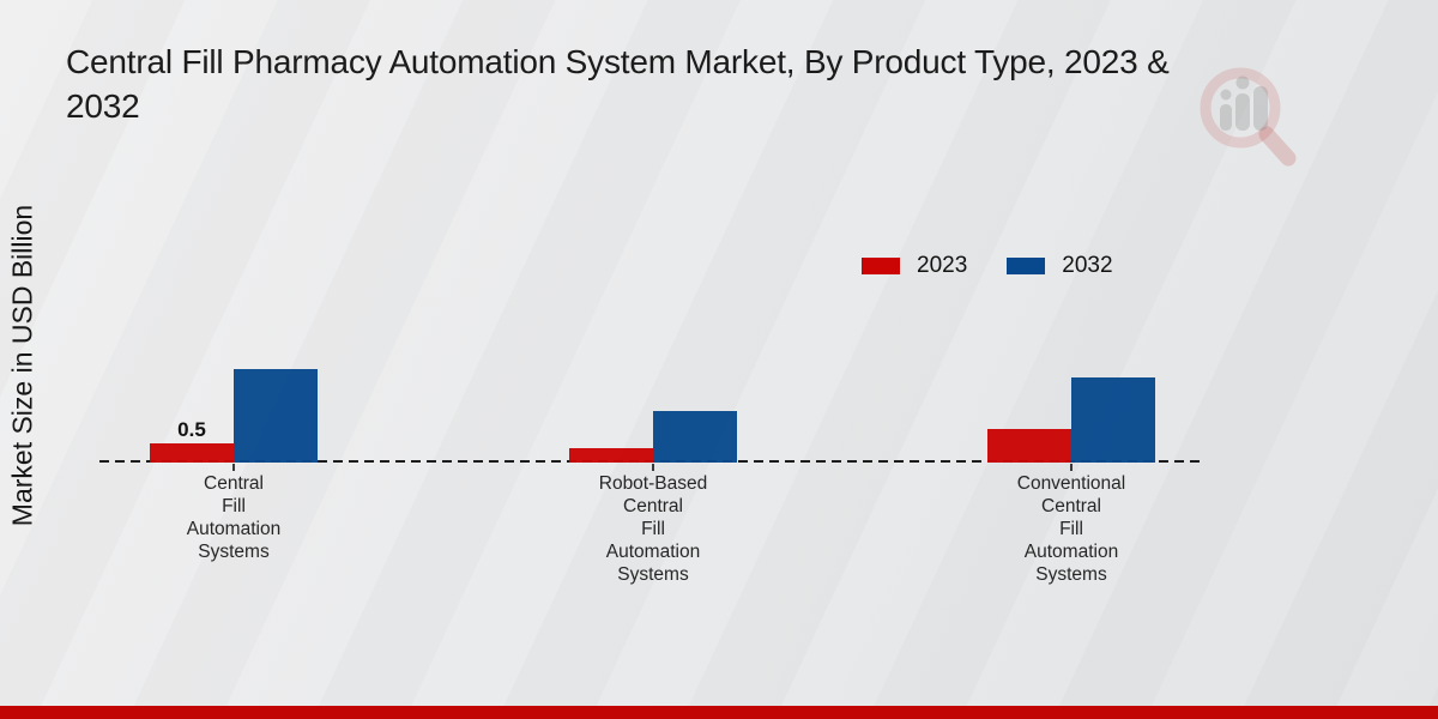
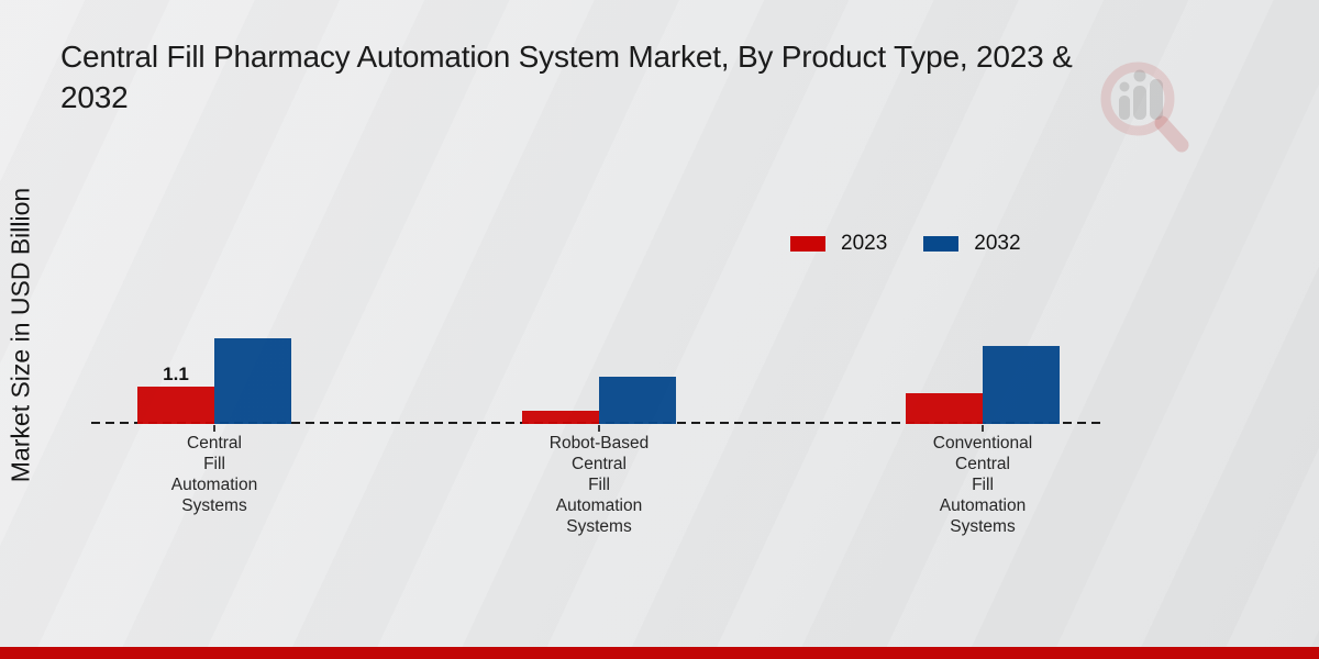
2023/Central Fill Automation Systems: 0.5 -> 1.1
